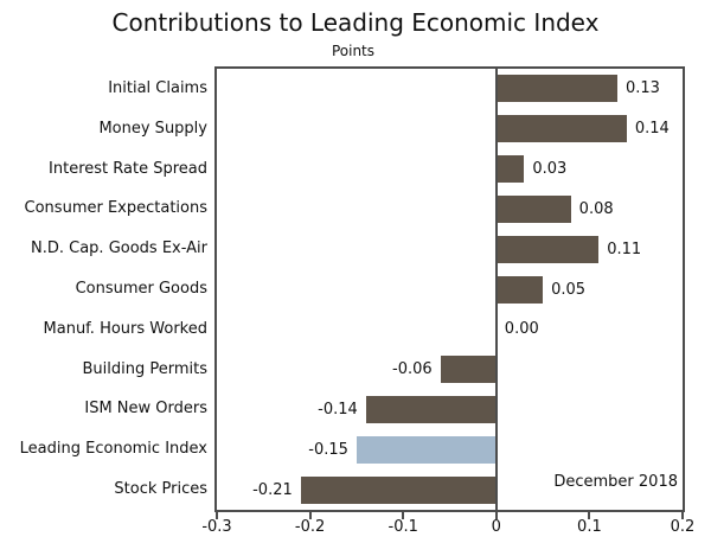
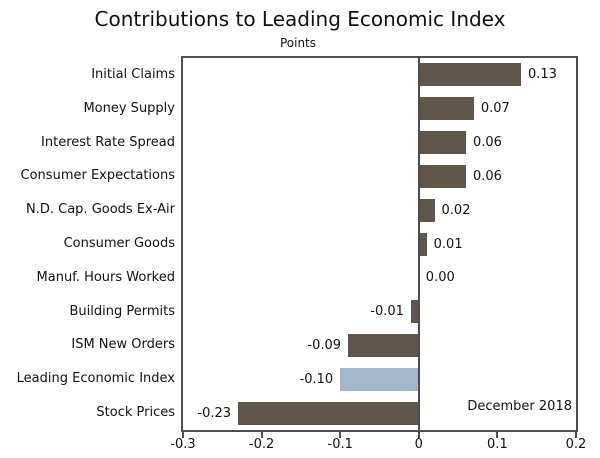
Money Supply: 0.14 -> 0.07
Interest Rate Spread: 0.03 -> 0.06
Consumer Expectations: 0.08 -> 0.06
N.D. Cap. Goods Ex-Air: 0.11 -> 0.02
Consumer Goods: 0.05 -> 0.01
Building Permits: -0.06 -> -0.01
ISM New Orders: -0.14 -> -0.09
Leading Economic Index: -0.15 -> -0.10
Stock Prices: -0.21 -> -0.23
